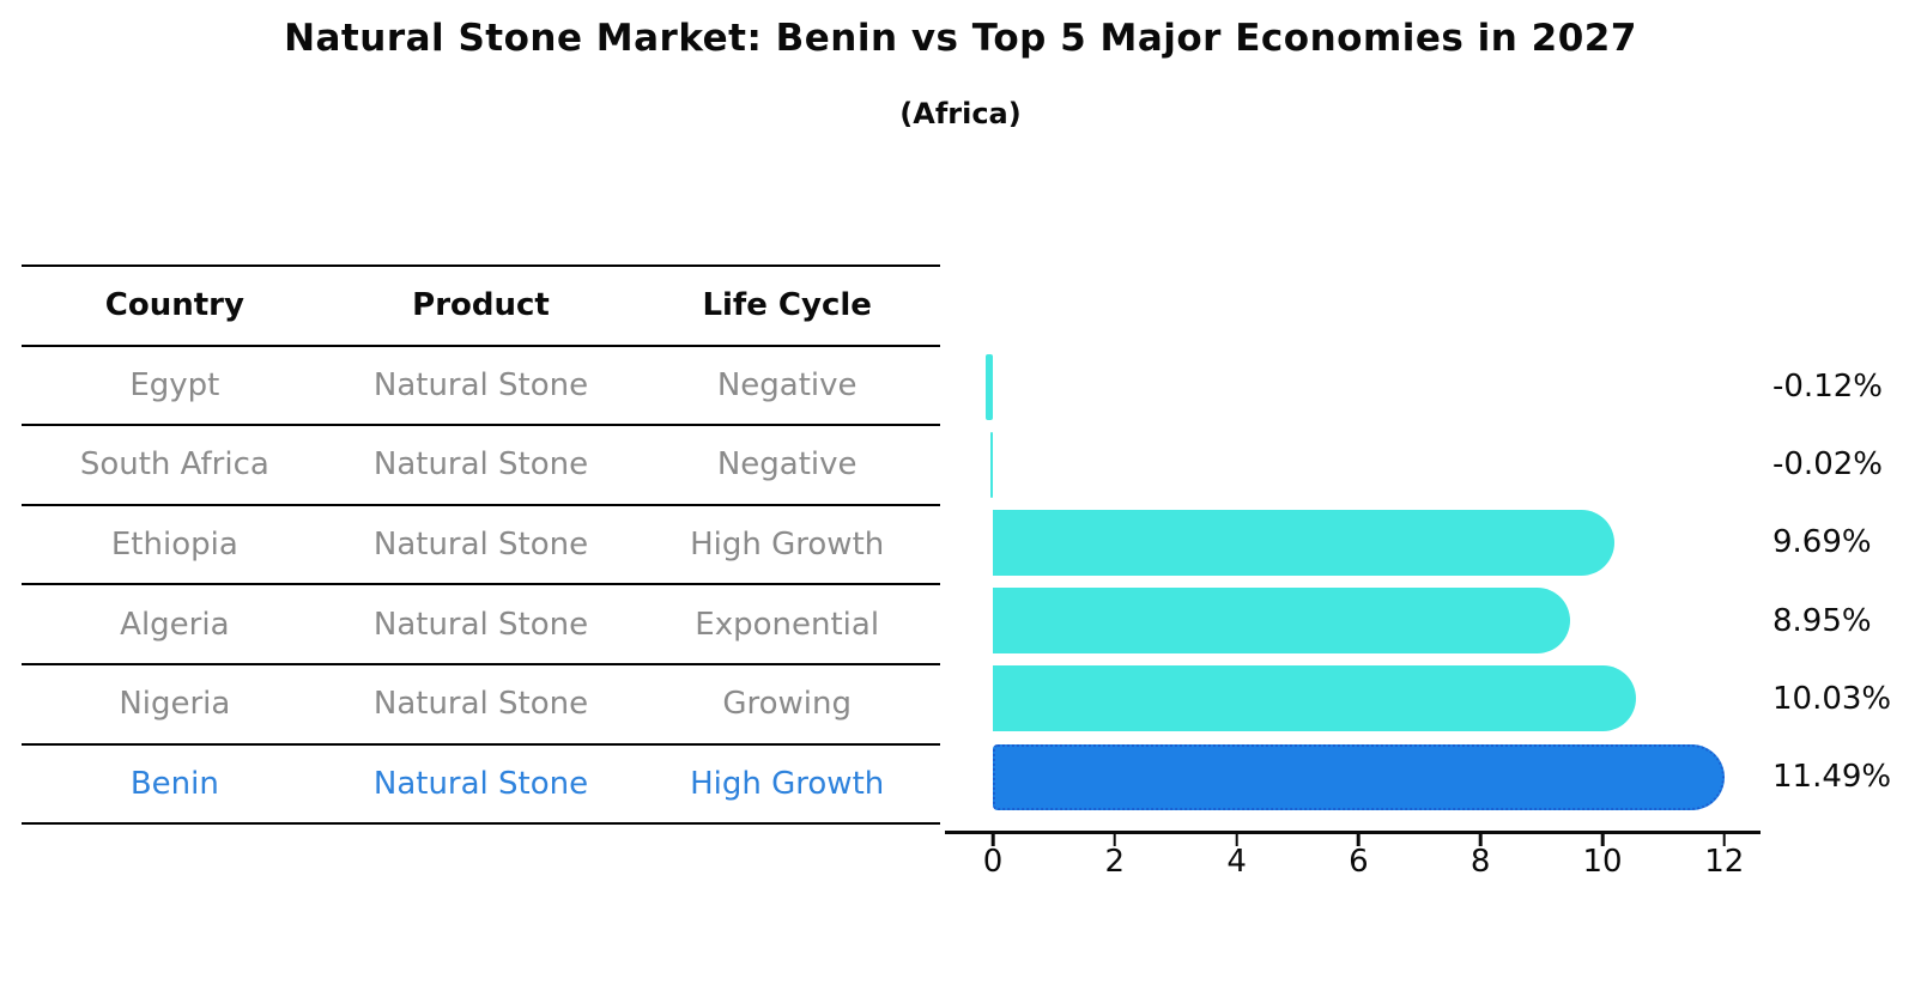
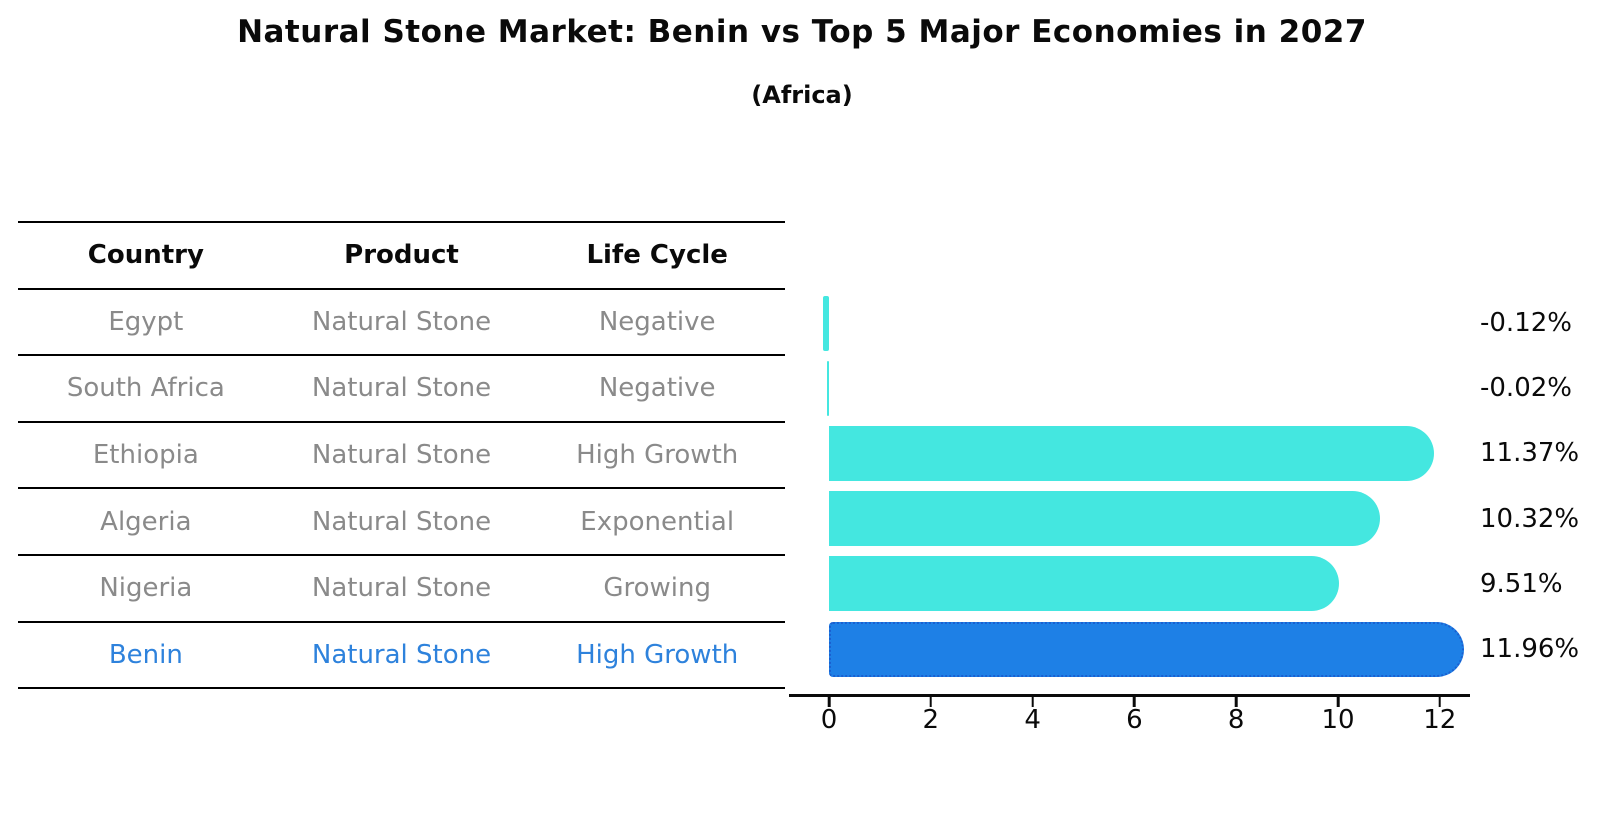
Ethiopia: 9.69% -> 11.37%
Algeria: 8.95% -> 10.32%
Nigeria: 10.03% -> 9.51%
Benin: 11.49% -> 11.96%
